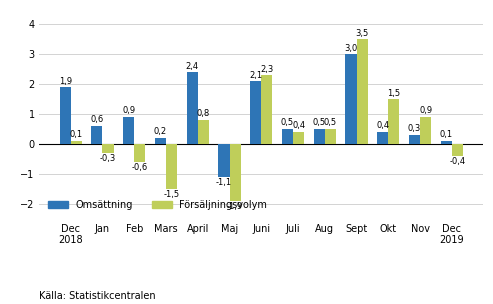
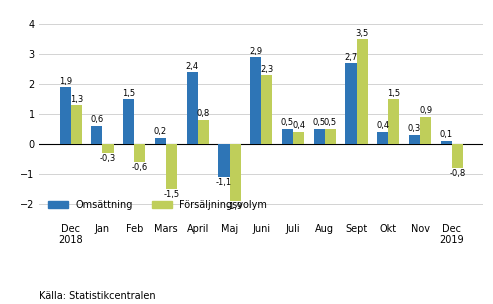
Försäljningsvolym/Dec 2018: 0,1 -> 1,3
Omsättning/Feb: 0,9 -> 1,5
Omsättning/Juni: 2,1 -> 2,9
Omsättning/Sept: 3,0 -> 2,7
Försäljningsvolym/Dec 2019: -0,4 -> -0,8
